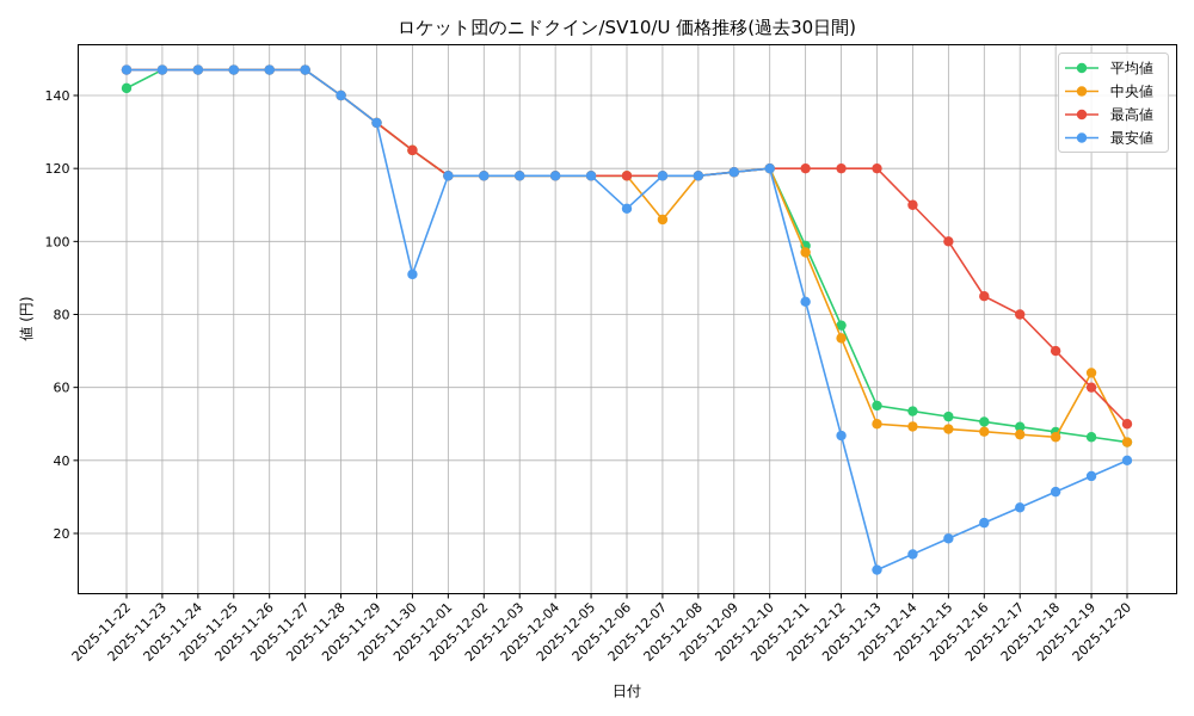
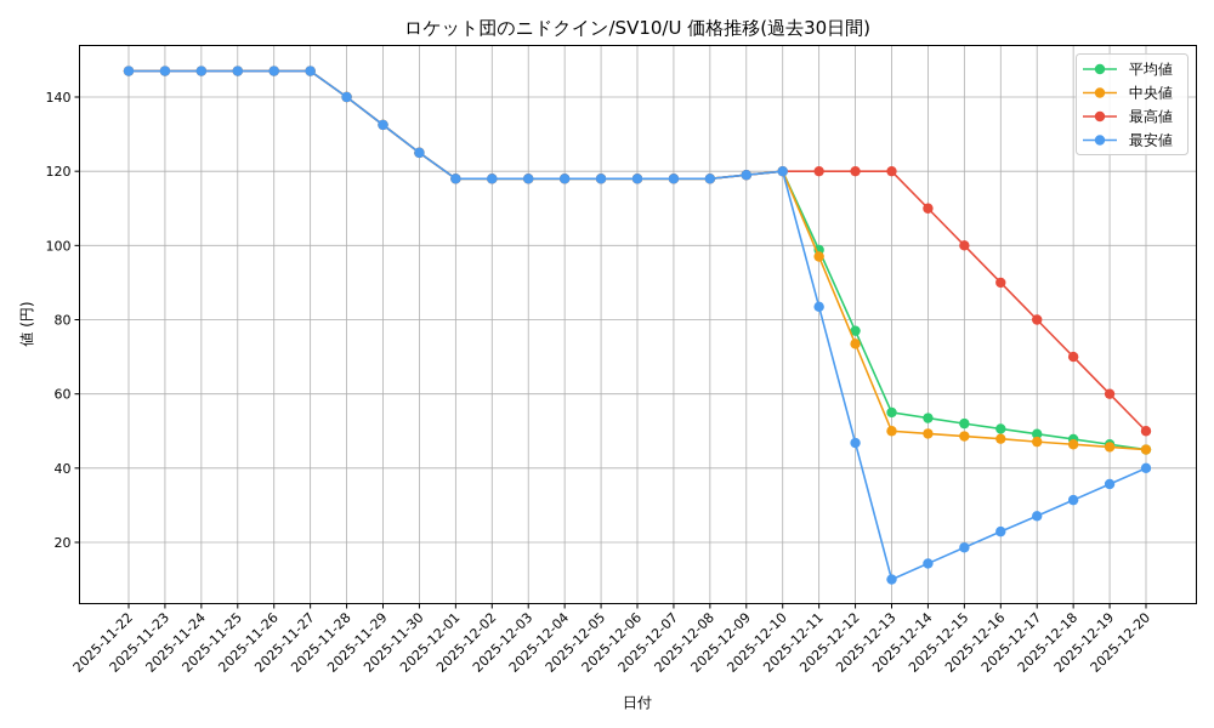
平均値/2025-11-22: 142 -> 147
最安値/2025-11-30: 91 -> 125
最安値/2025-12-06: 109 -> 118
中央値/2025-12-07: 106 -> 118
最高値/2025-12-16: 85 -> 90
中央値/2025-12-19: 64 -> 46
